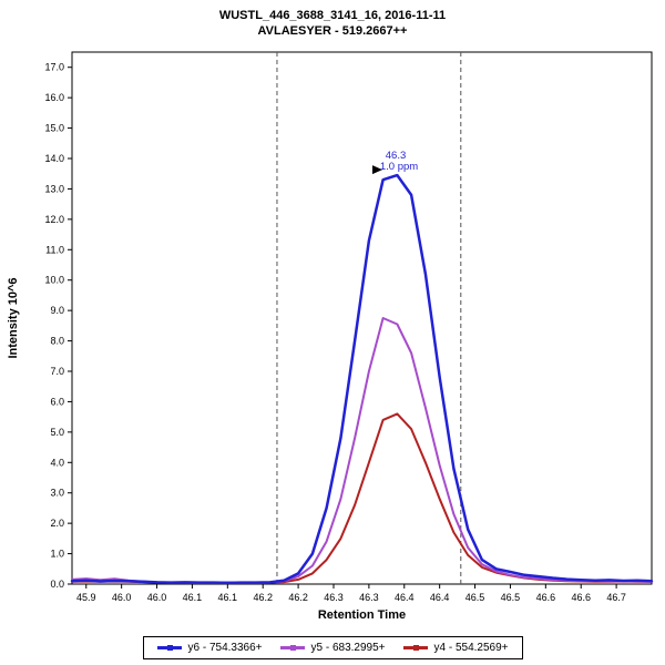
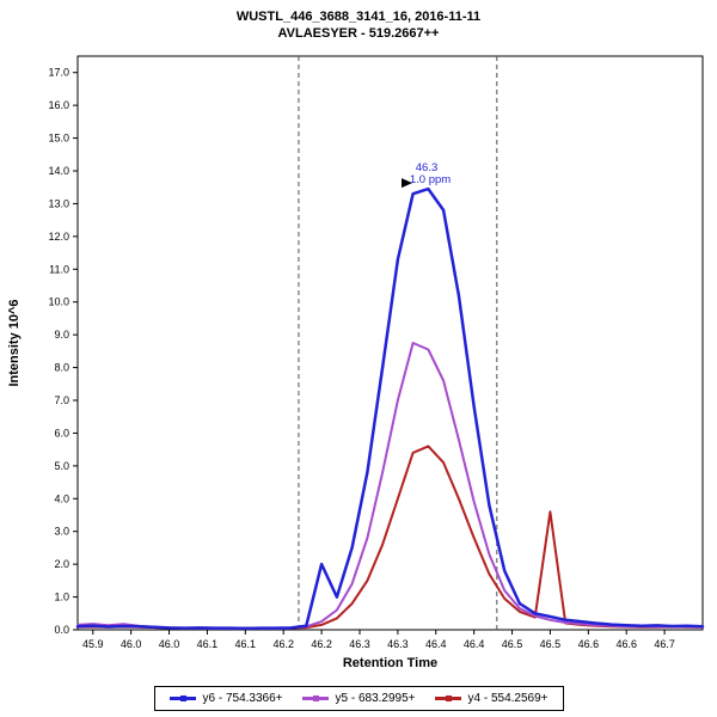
y6 - 754.3366+/46.2: 0.3 -> 2.0
y4 - 554.2569+/46.5: 0.3 -> 3.6
